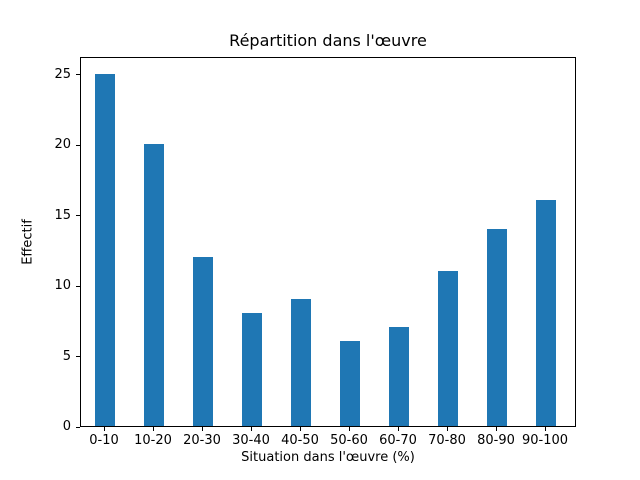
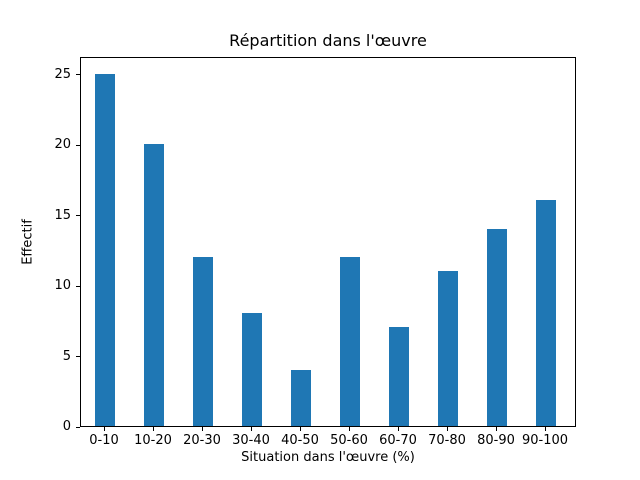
40-50: 9 -> 4
50-60: 6 -> 12
